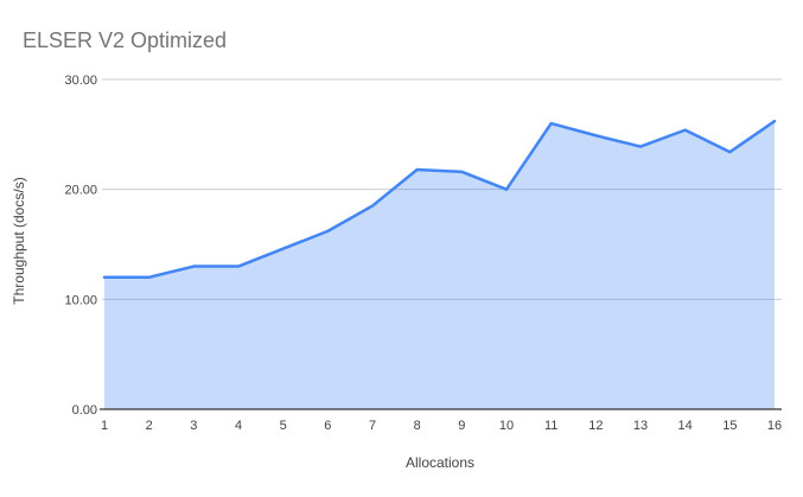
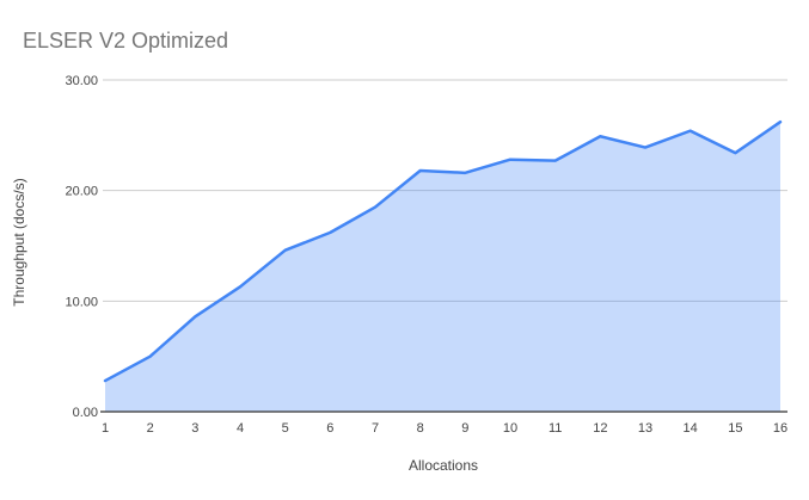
1: 12 -> 3
2: 12 -> 5
3: 13 -> 9
4: 13 -> 11
10: 20 -> 23
11: 26 -> 23
